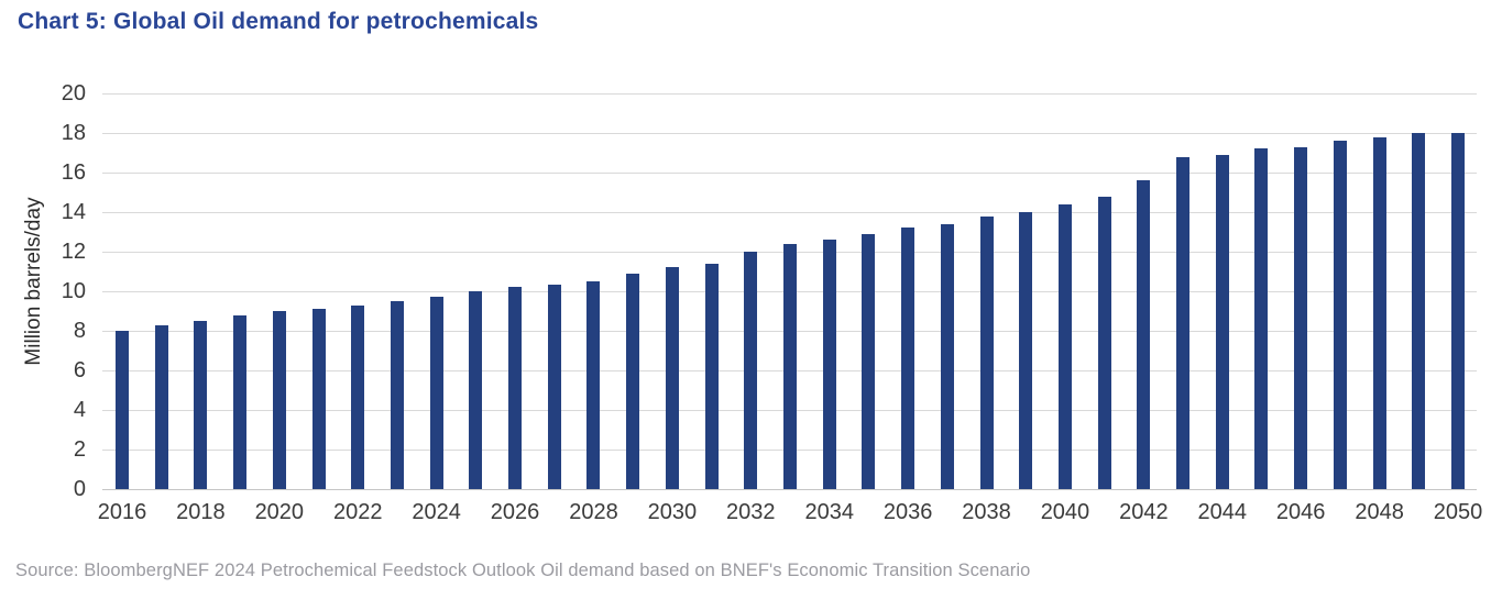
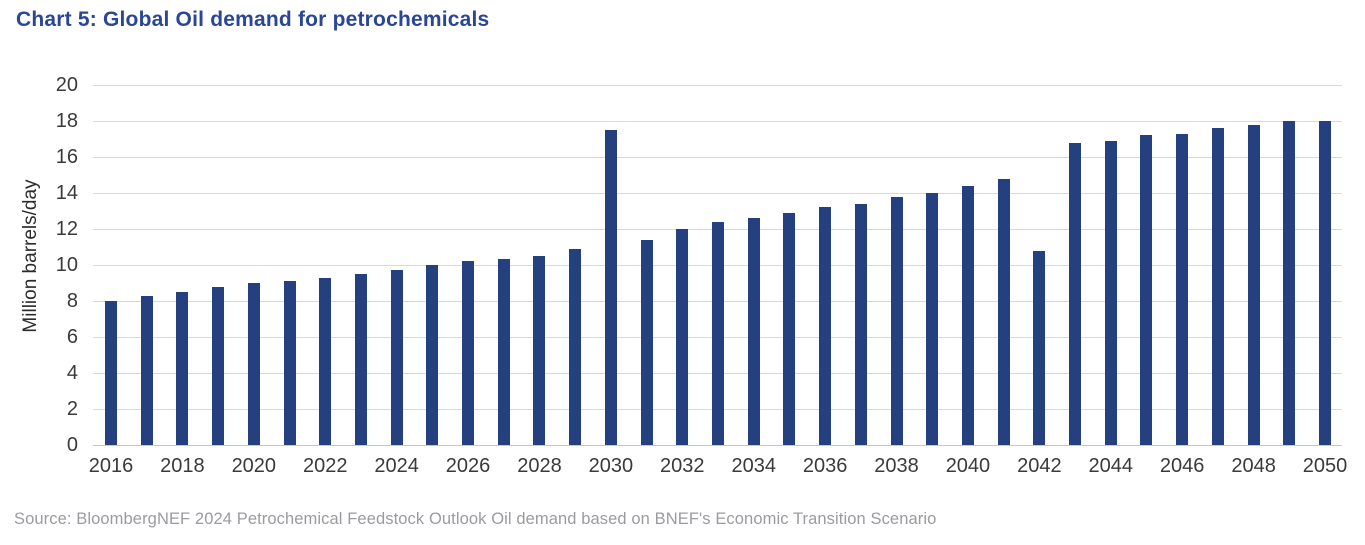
2030: 11.2 -> 17.5
2042: 15.6 -> 10.8
